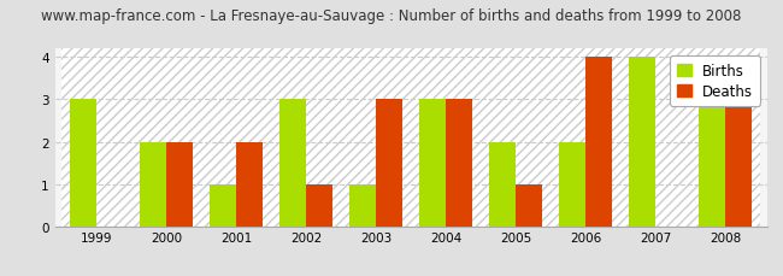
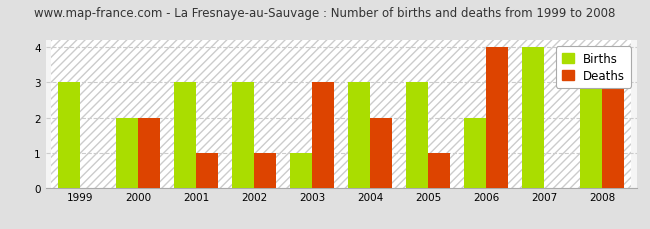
Births/2001: 1 -> 3
Deaths/2001: 2 -> 1
Deaths/2004: 3 -> 2
Births/2005: 2 -> 3
